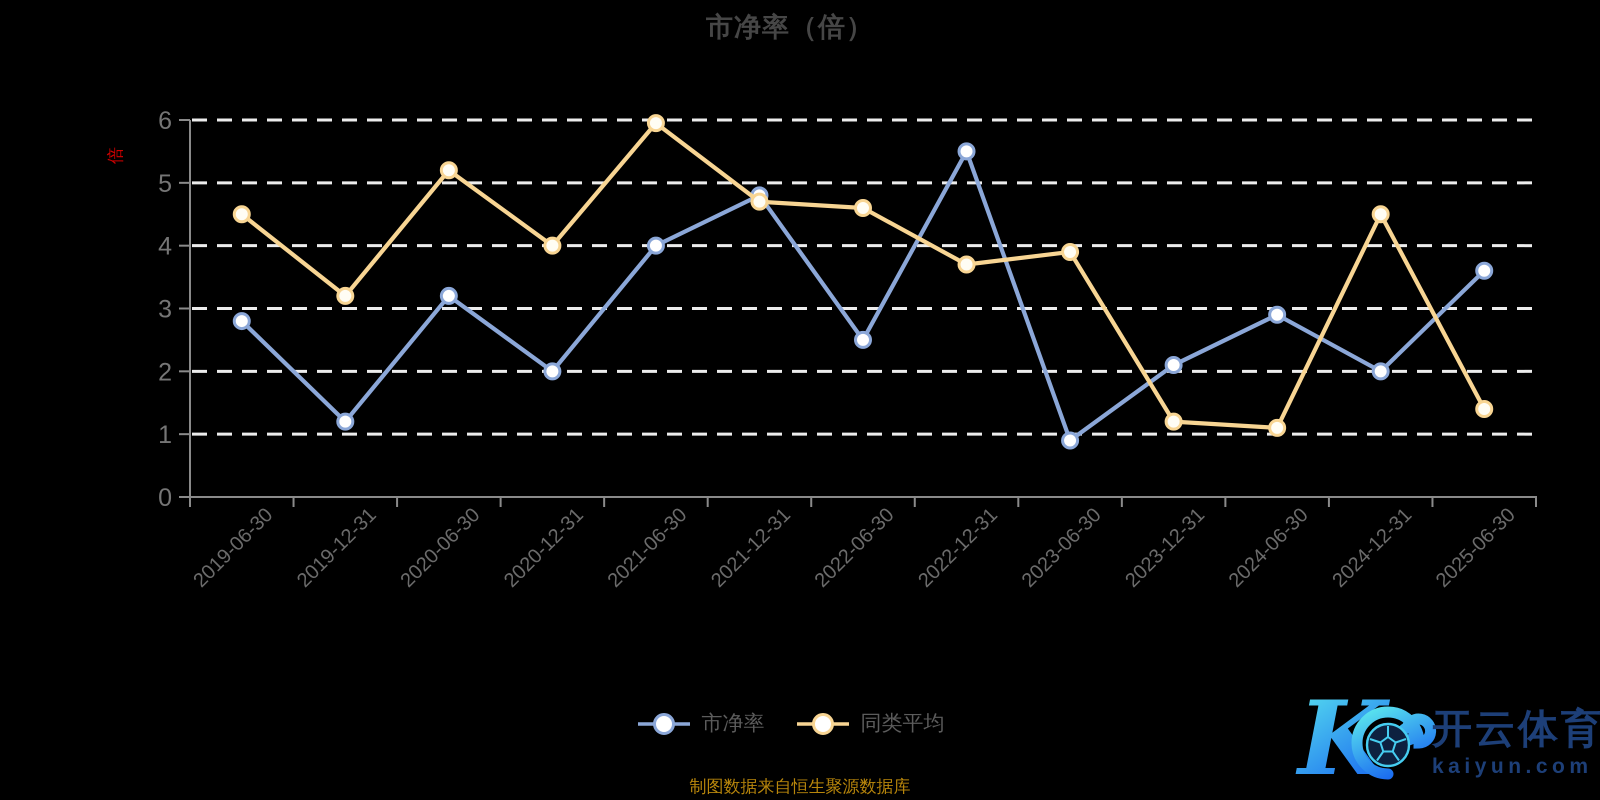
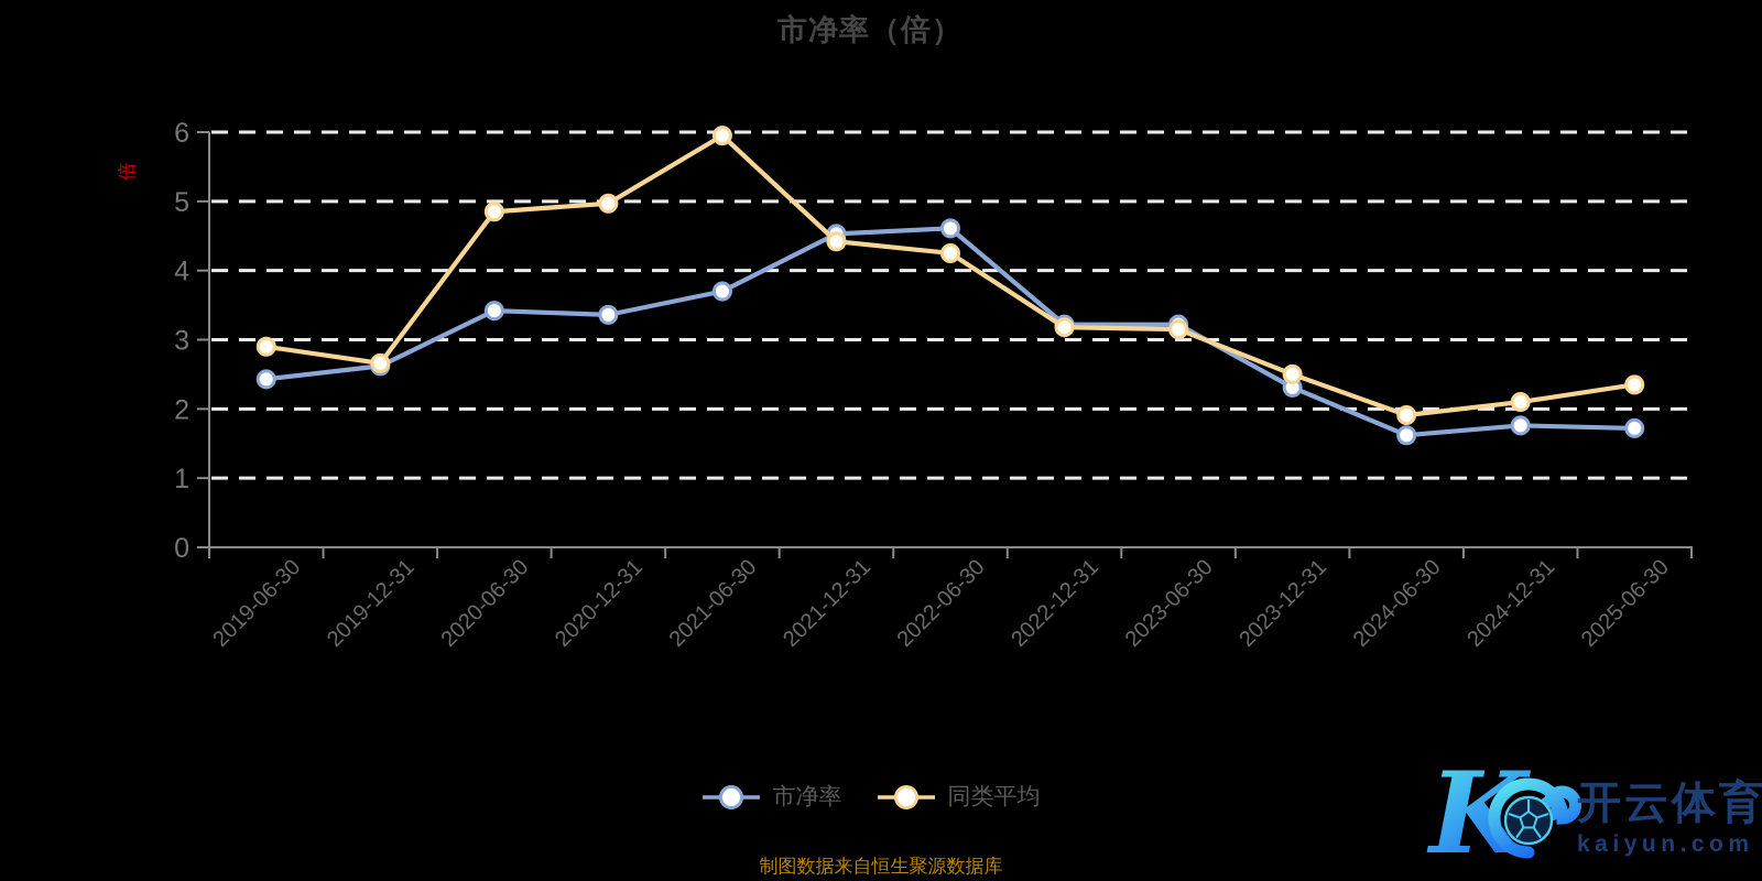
市净率/2019-06-30: 2.8 -> 2.4
同类平均/2019-06-30: 4.5 -> 2.9
市净率/2019-12-31: 1.2 -> 2.6
同类平均/2019-12-31: 3.2 -> 2.7
市净率/2020-06-30: 3.2 -> 3.4
同类平均/2020-06-30: 5.2 -> 4.8
市净率/2020-12-31: 2.0 -> 3.4
同类平均/2020-12-31: 4.0 -> 5.0
市净率/2021-06-30: 4.0 -> 3.7
市净率/2021-12-31: 4.8 -> 4.5
同类平均/2021-12-31: 4.7 -> 4.4
市净率/2022-06-30: 2.5 -> 4.6
同类平均/2022-06-30: 4.6 -> 4.2
市净率/2022-12-31: 5.5 -> 3.2
同类平均/2022-12-31: 3.7 -> 3.2
市净率/2023-06-30: 0.9 -> 3.2
同类平均/2023-06-30: 3.9 -> 3.1
市净率/2023-12-31: 2.1 -> 2.3
同类平均/2023-12-31: 1.2 -> 2.5
市净率/2024-06-30: 2.9 -> 1.6
同类平均/2024-06-30: 1.1 -> 1.9
市净率/2024-12-31: 2.0 -> 1.8
同类平均/2024-12-31: 4.5 -> 2.1
市净率/2025-06-30: 3.6 -> 1.7
同类平均/2025-06-30: 1.4 -> 2.4
